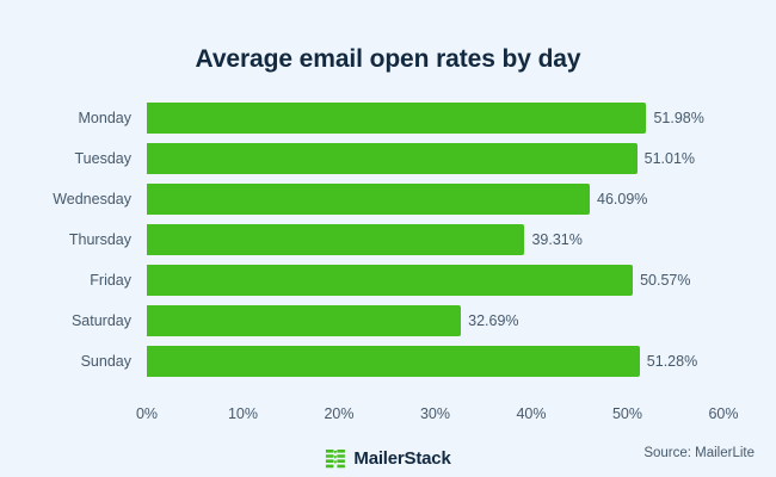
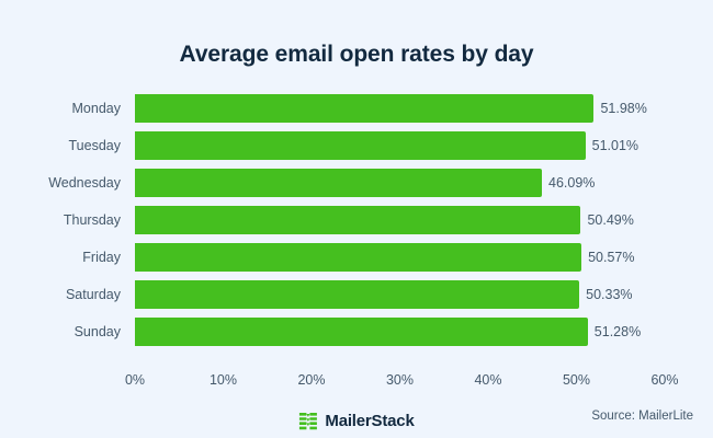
Thursday: 39.31% -> 50.49%
Saturday: 32.69% -> 50.33%
